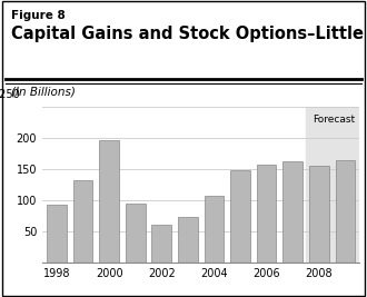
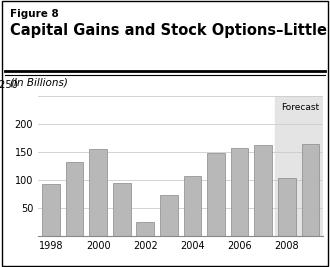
2000: 196 -> 156
2002: 62 -> 26
2008: 156 -> 104
